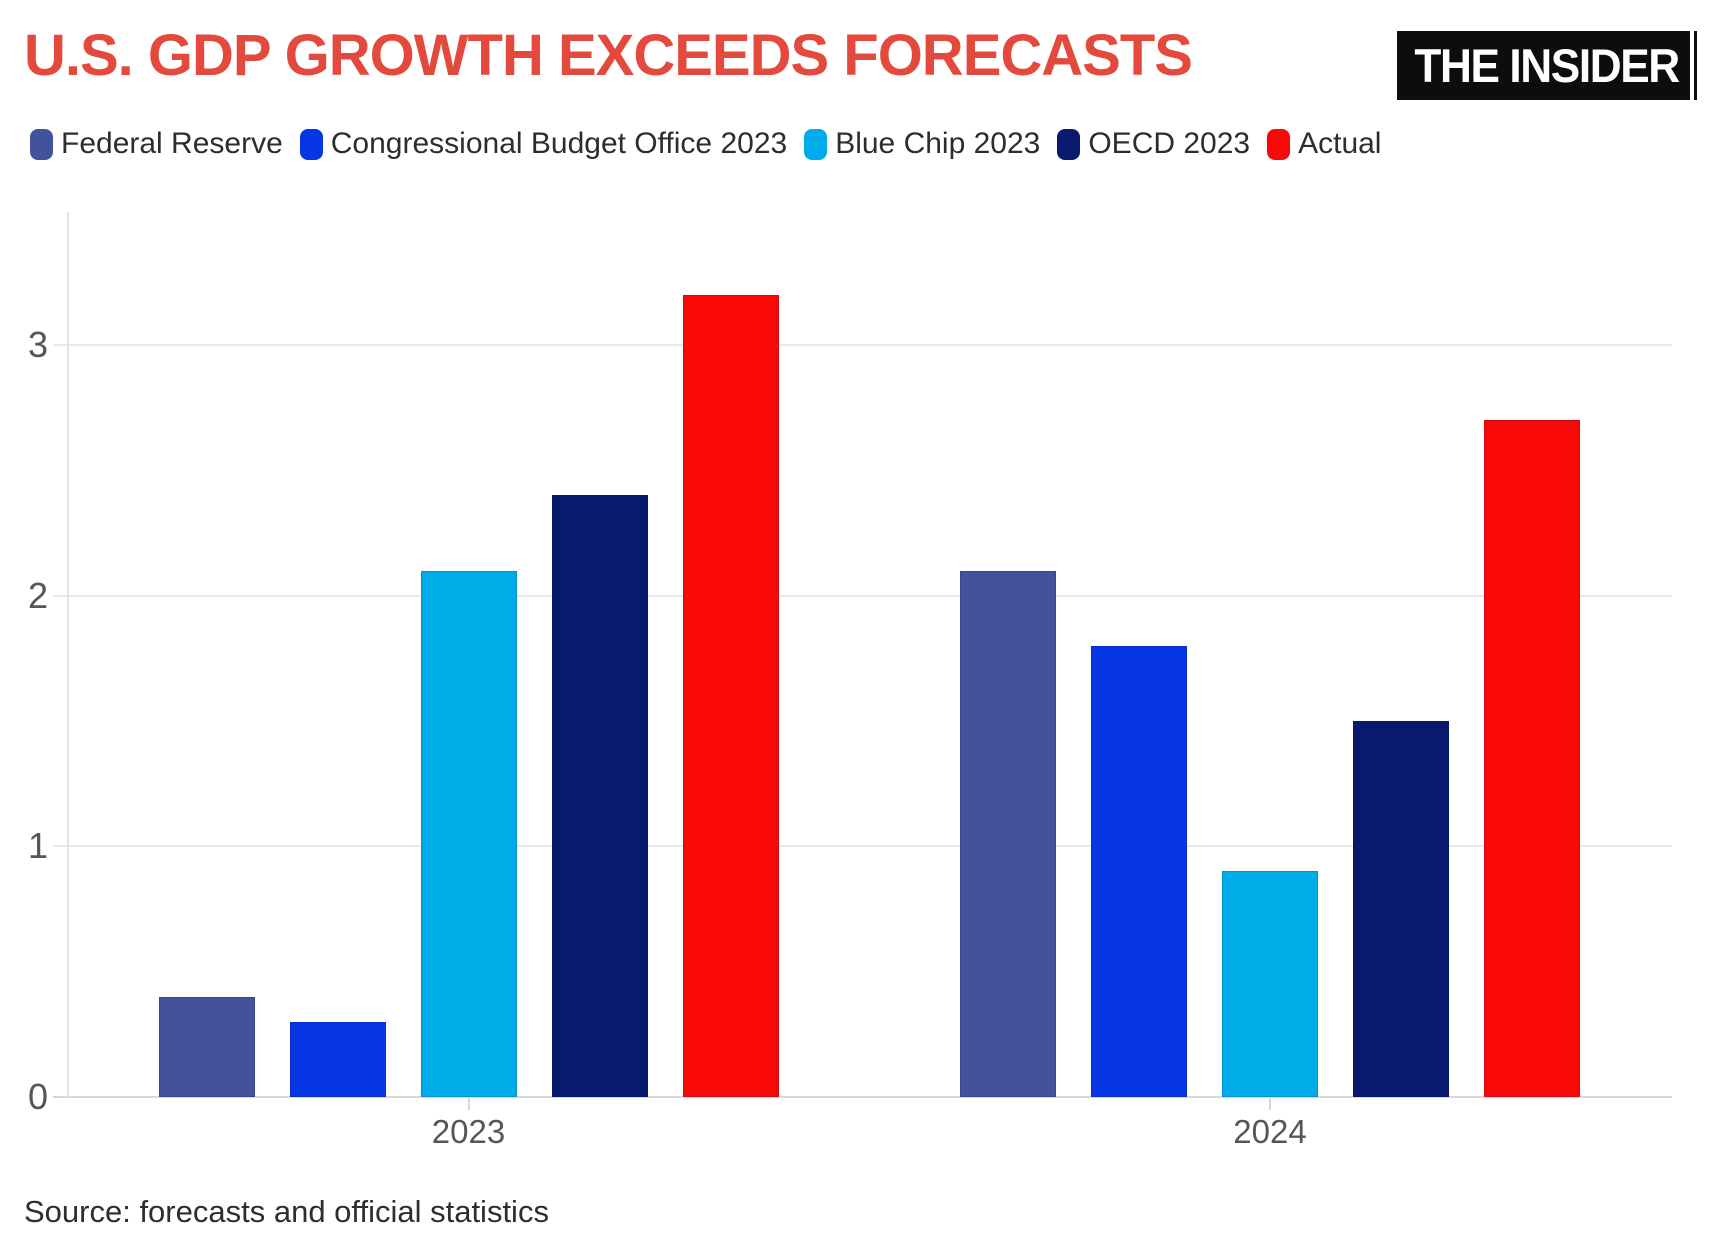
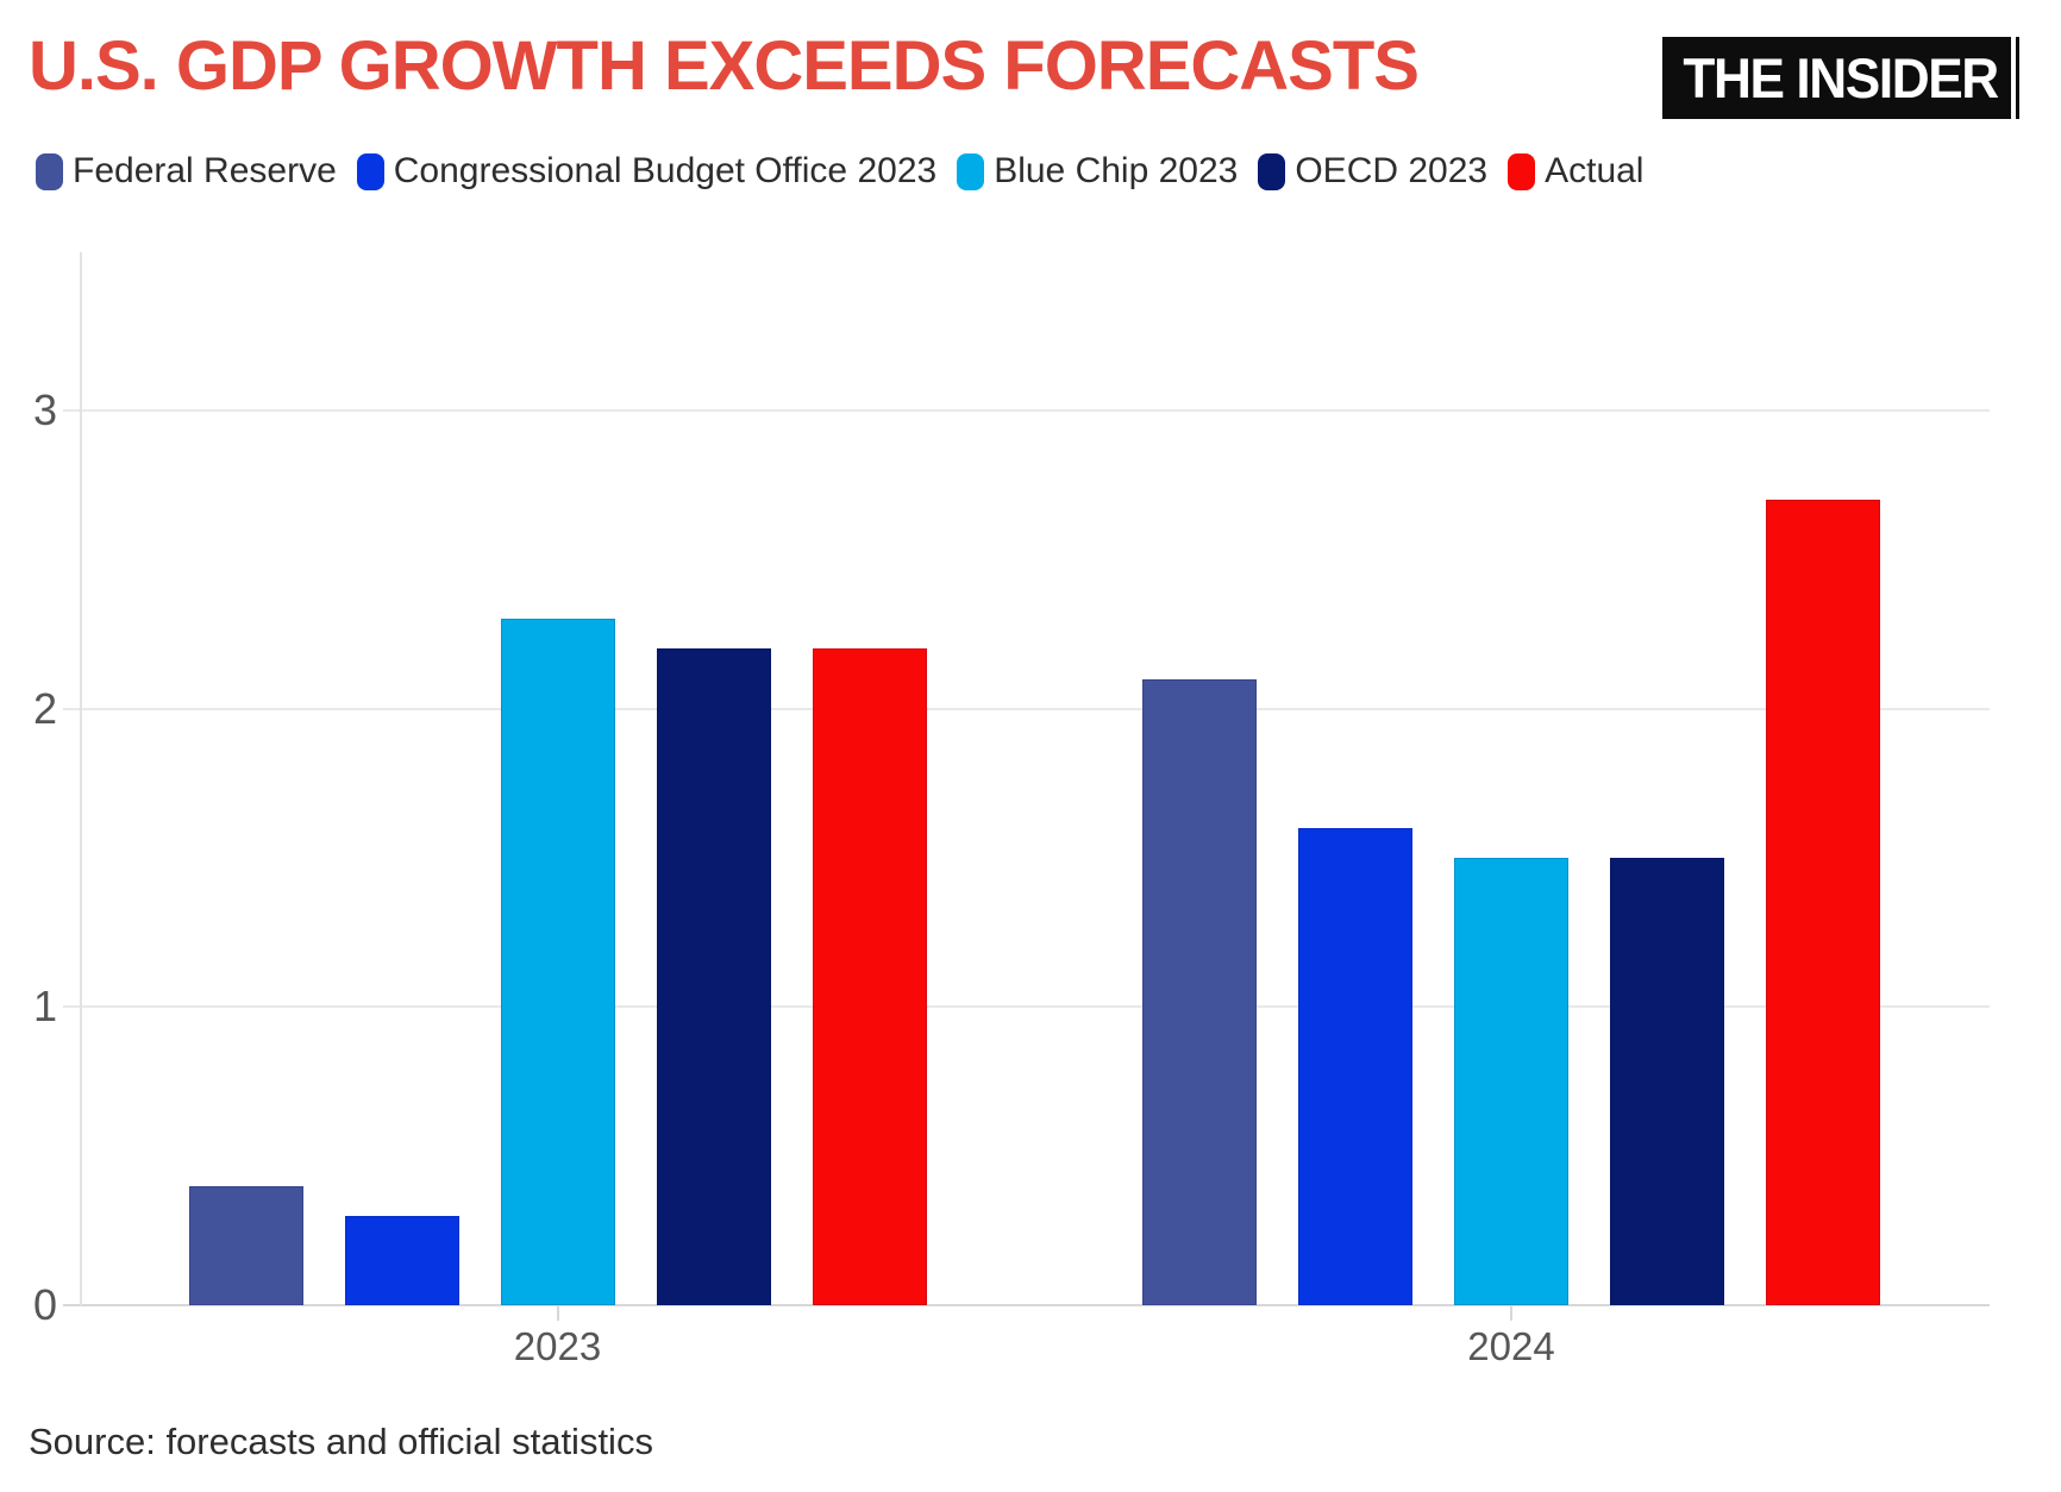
Blue Chip 2023/2023: 2.1 -> 2.3
OECD 2023/2023: 2.4 -> 2.2
Actual/2023: 3.2 -> 2.2
Congressional Budget Office 2023/2024: 1.8 -> 1.6
Blue Chip 2023/2024: 0.9 -> 1.5
